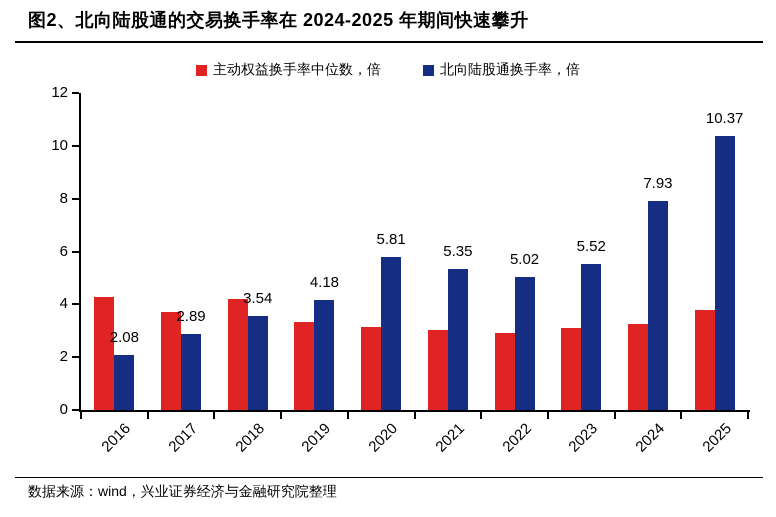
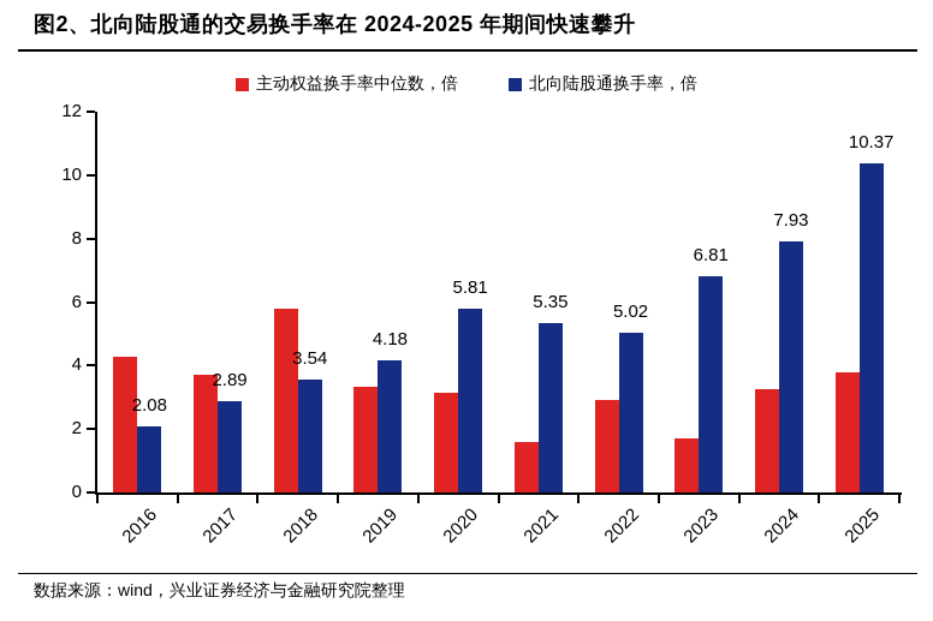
主动权益换手率中位数，倍/2018: 4.2 -> 5.8
主动权益换手率中位数，倍/2021: 3.0 -> 1.6
主动权益换手率中位数，倍/2023: 3.1 -> 1.7
北向陆股通换手率，倍/2023: 5.52 -> 6.81
